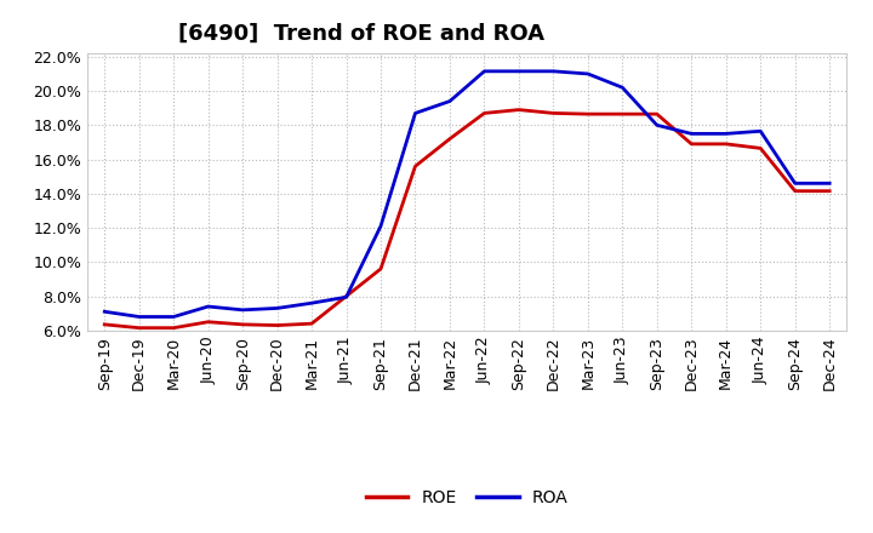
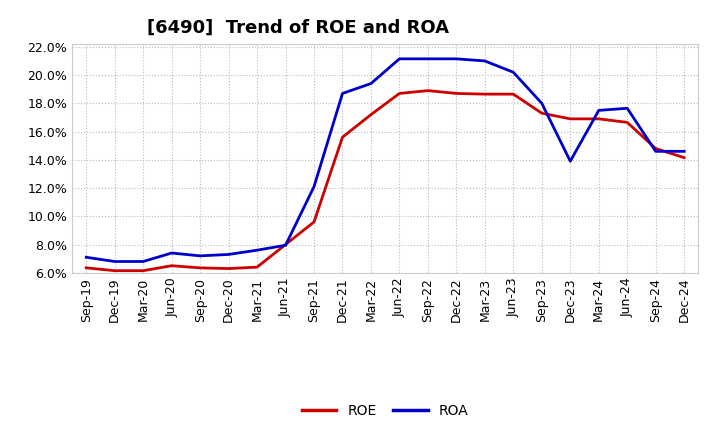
ROE/Sep-23: 18.6% -> 17.3%
ROA/Dec-23: 17.5% -> 13.9%
ROE/Sep-24: 14.1% -> 14.8%
